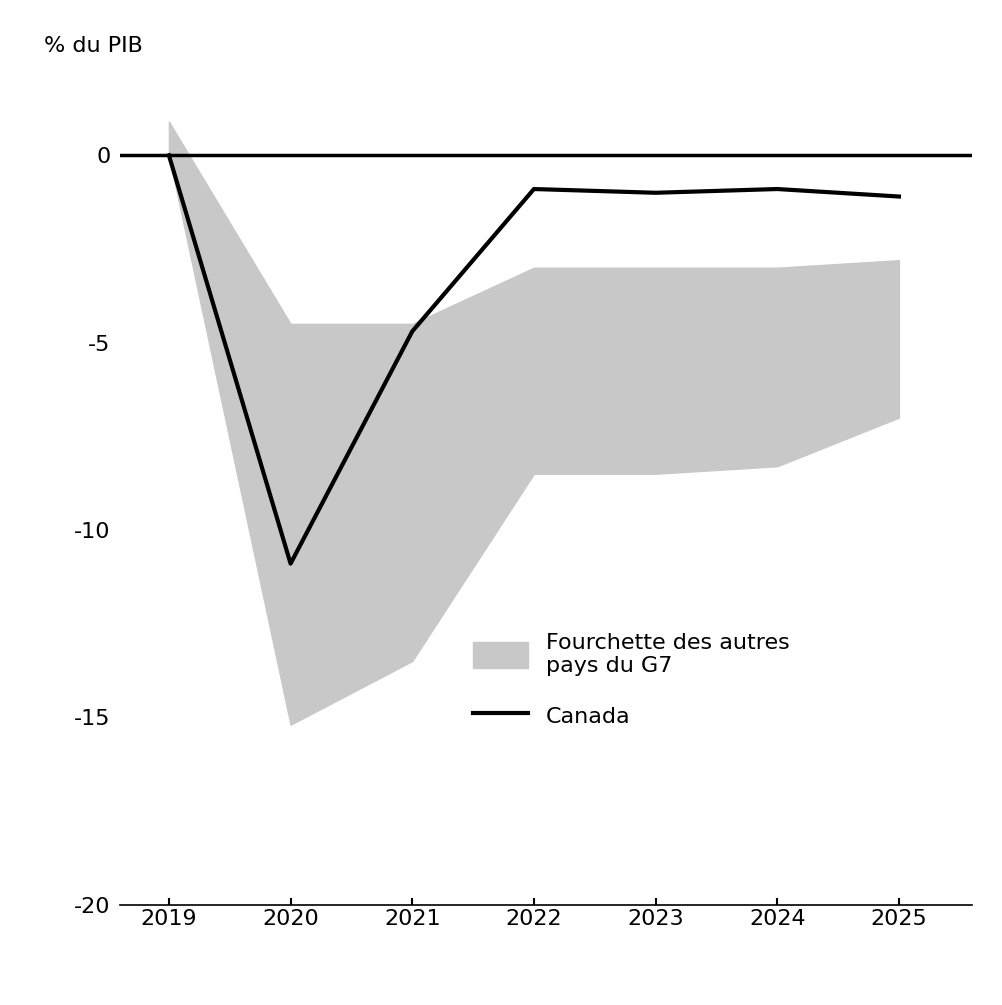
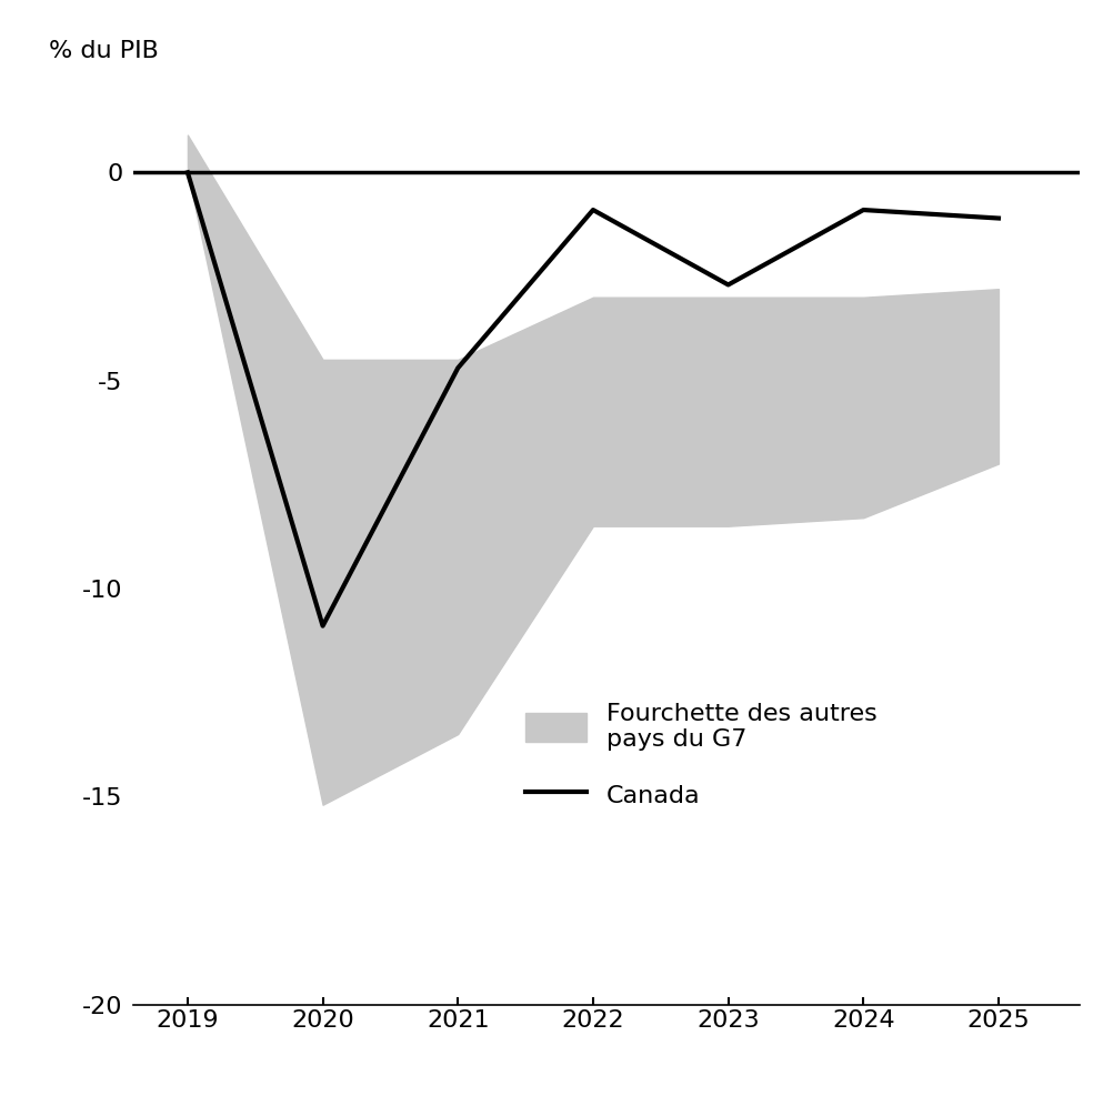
Canada/2023: -1.0 -> -2.7
